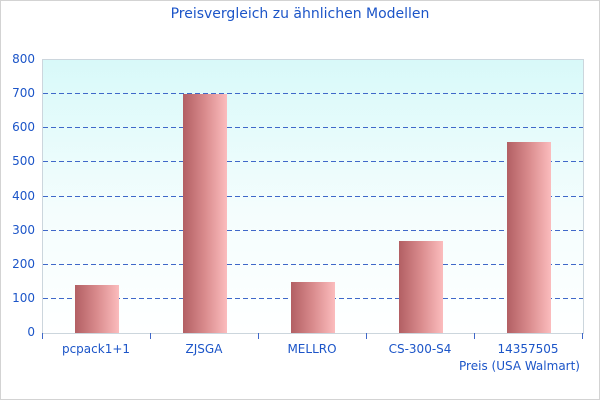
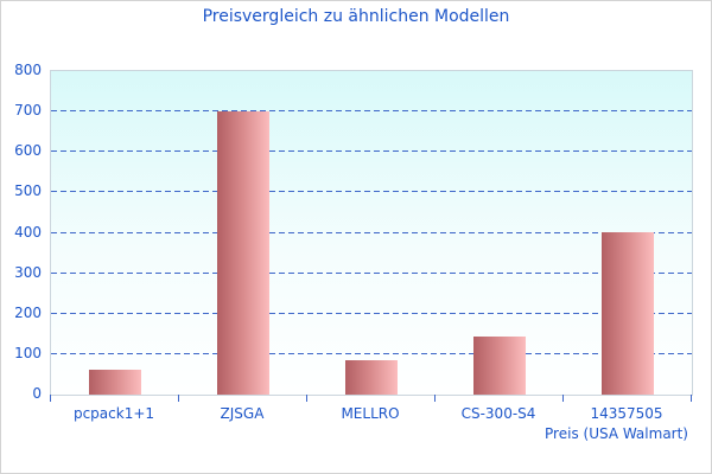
pcpack1+1: 140 -> 60
MELLRO: 150 -> 90
CS-300-S4: 270 -> 140
14357505: 560 -> 400
